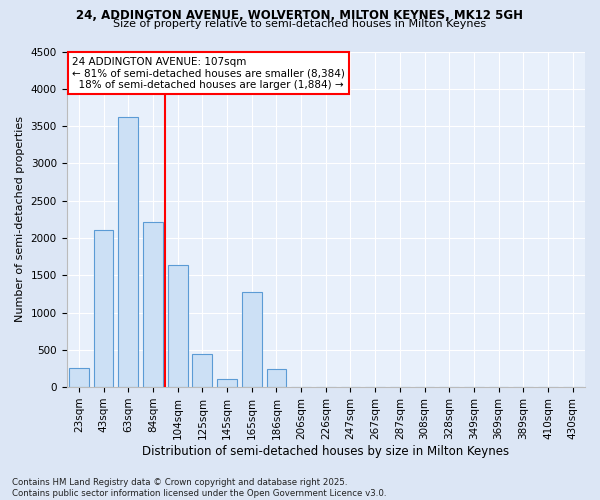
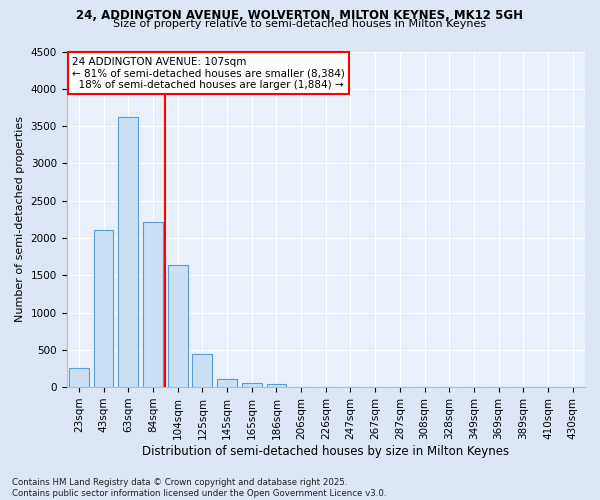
165sqm: 1280 -> 60
186sqm: 240 -> 40
